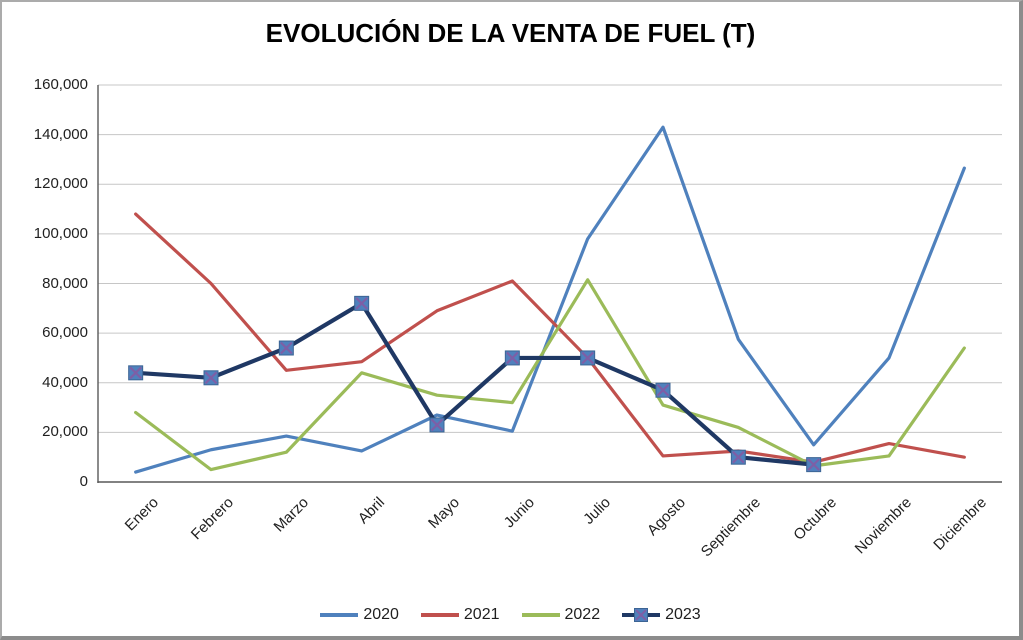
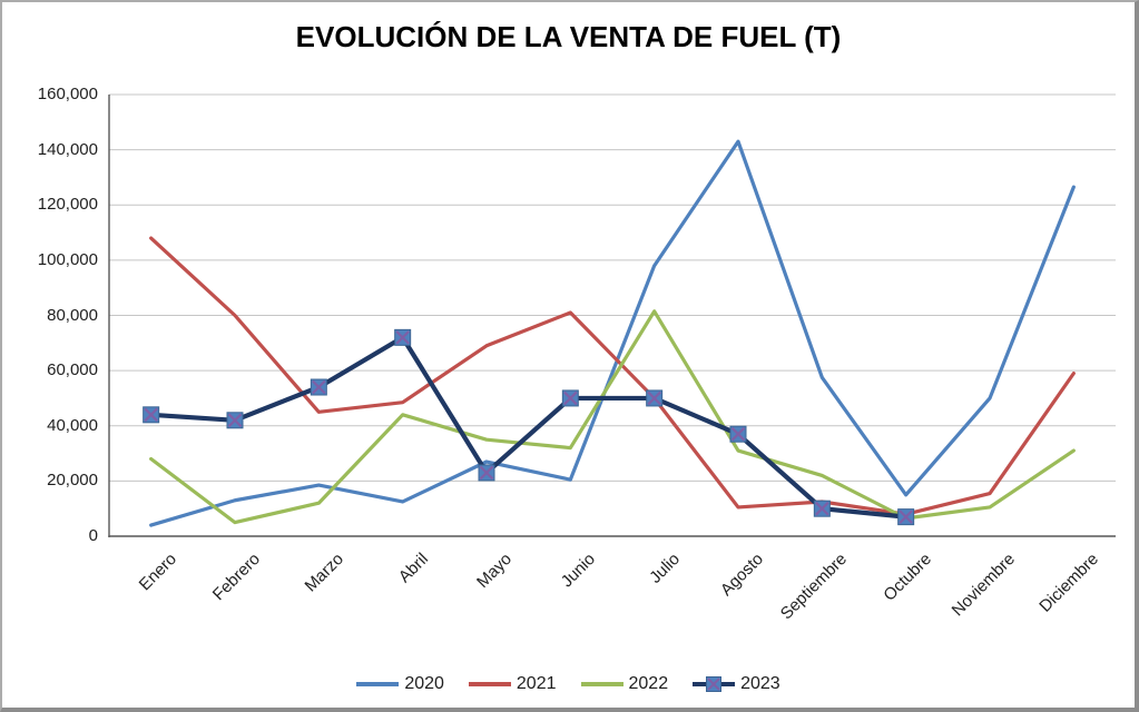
2021/Diciembre: 10000 -> 59000
2022/Diciembre: 54000 -> 31000
